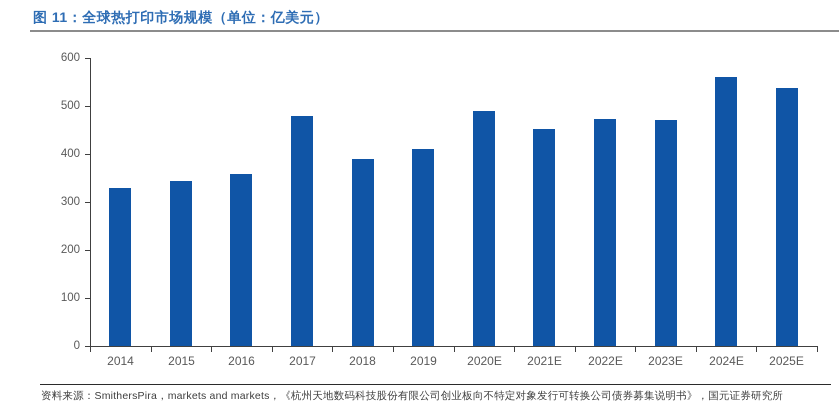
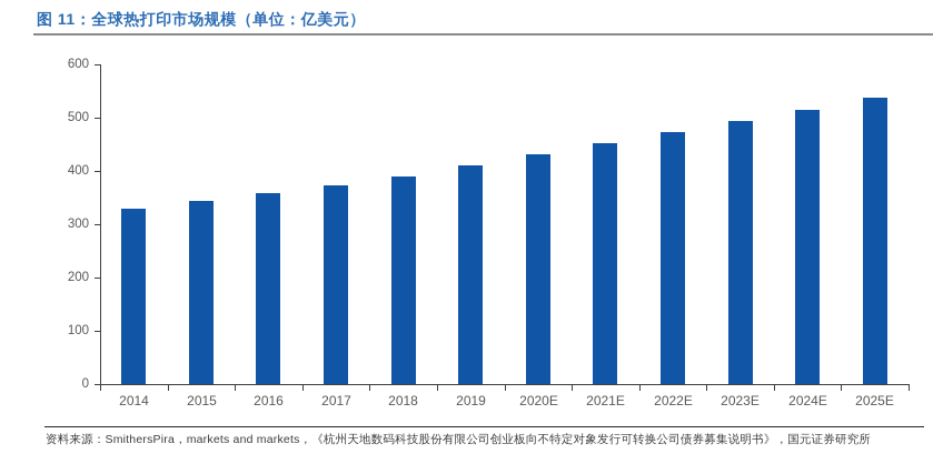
2017: 480 -> 370
2020E: 490 -> 430
2023E: 470 -> 490
2024E: 560 -> 510
